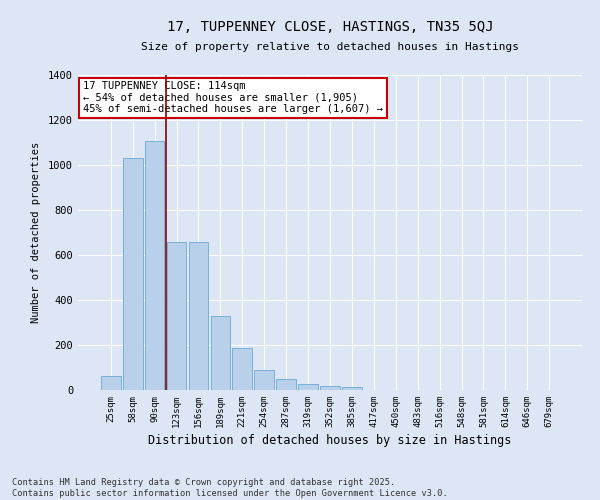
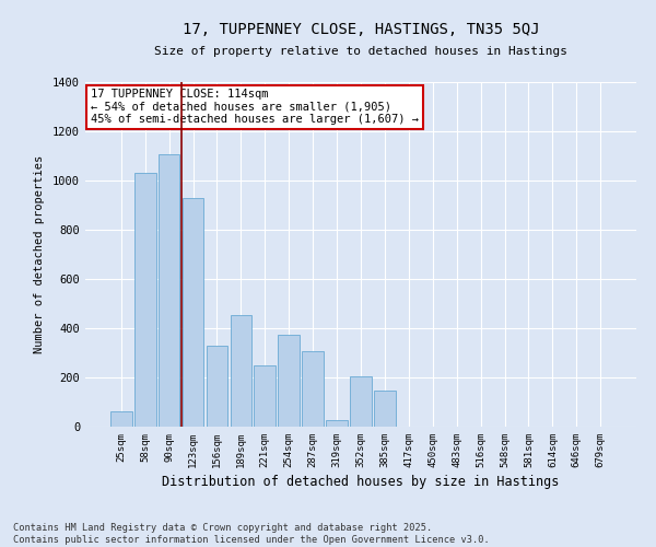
123sqm: 660 -> 930
156sqm: 660 -> 330
189sqm: 330 -> 455
221sqm: 185 -> 250
254sqm: 90 -> 375
287sqm: 50 -> 305
352sqm: 20 -> 205
385sqm: 12 -> 145
